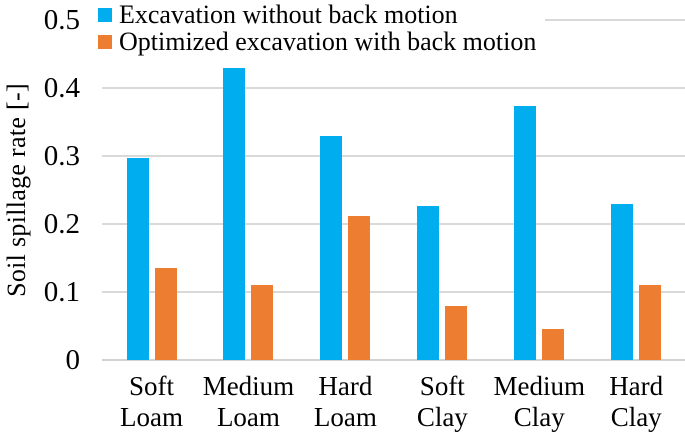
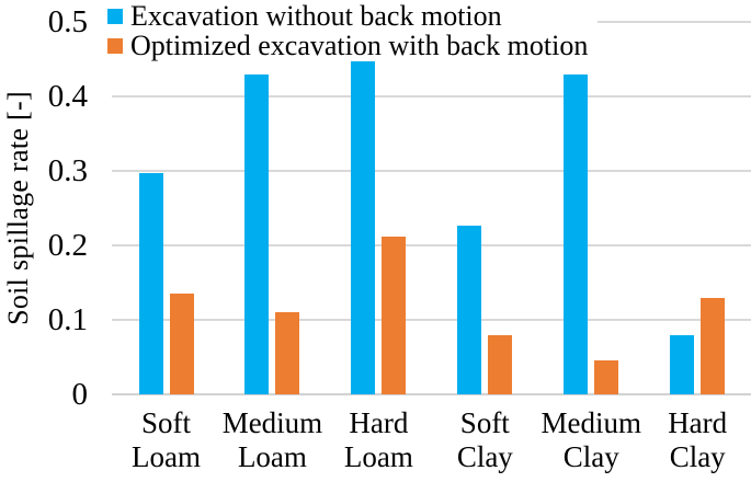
Excavation without back motion/Hard Loam: 0.33 -> 0.45
Excavation without back motion/Medium Clay: 0.37 -> 0.43
Excavation without back motion/Hard Clay: 0.23 -> 0.08
Optimized excavation with back motion/Hard Clay: 0.11 -> 0.13
